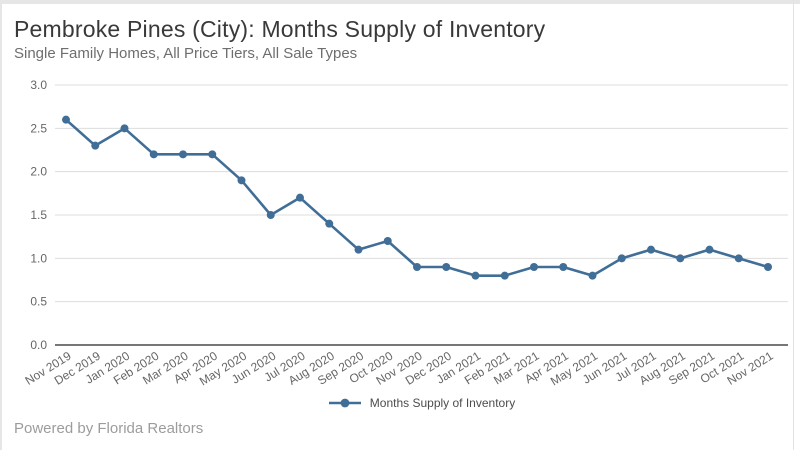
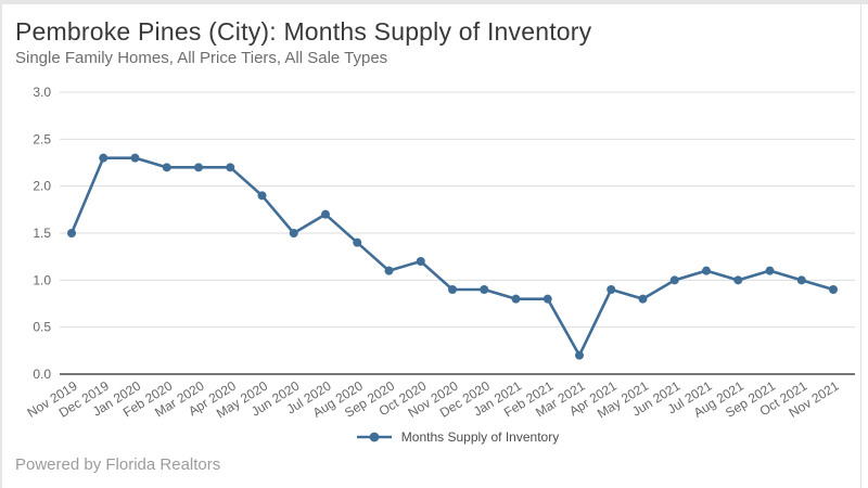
Nov 2019: 2.6 -> 1.5
Jan 2020: 2.5 -> 2.3
Mar 2021: 0.9 -> 0.2
